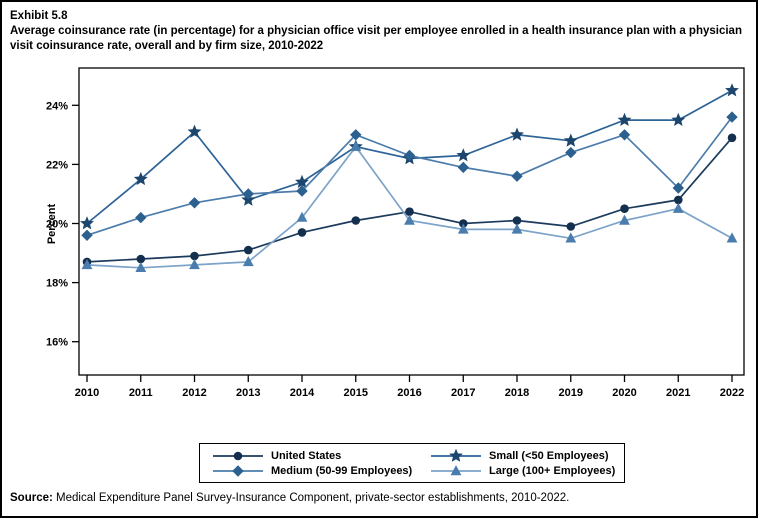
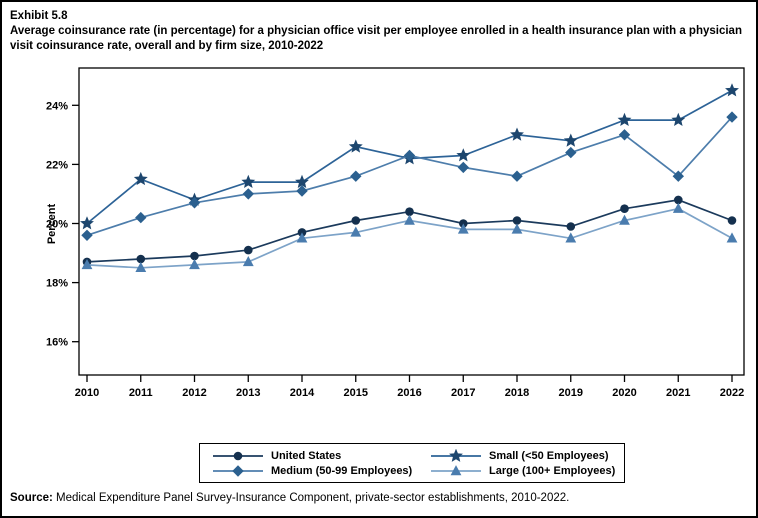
Small (<50 Employees)/2012: 23.1% -> 20.8%
Small (<50 Employees)/2013: 20.8% -> 21.4%
Large (100+ Employees)/2014: 20.2% -> 19.5%
Medium (50-99 Employees)/2015: 23.0% -> 21.6%
Large (100+ Employees)/2015: 22.6% -> 19.7%
Medium (50-99 Employees)/2021: 21.2% -> 21.6%
United States/2022: 22.9% -> 20.1%
